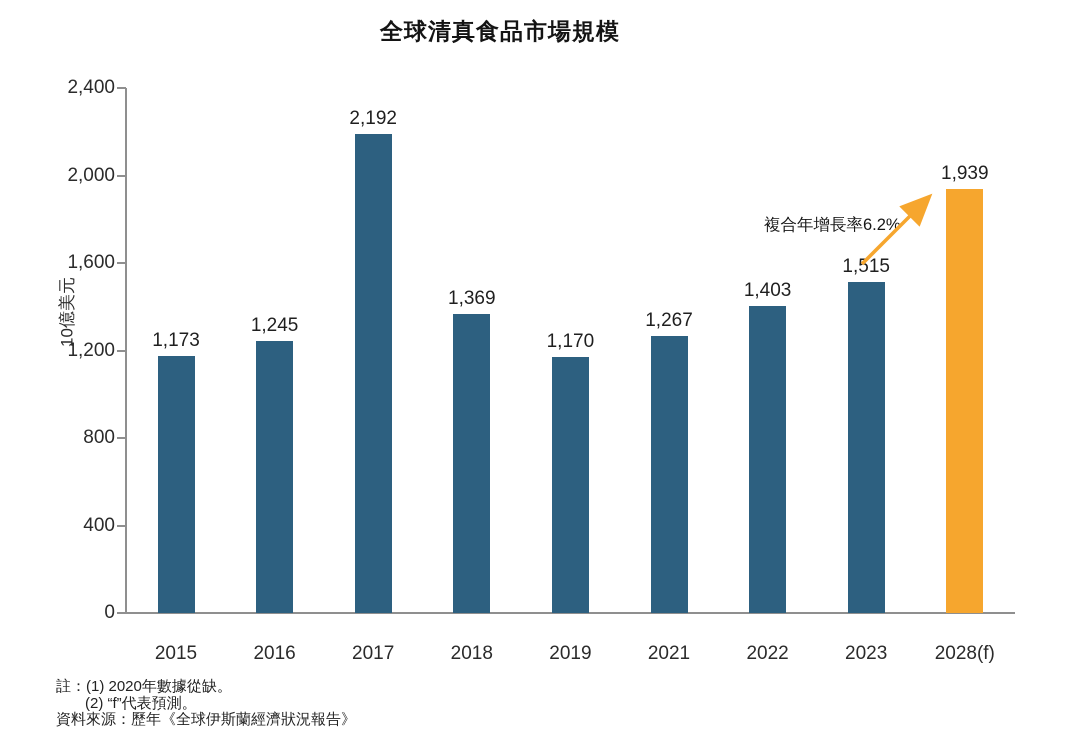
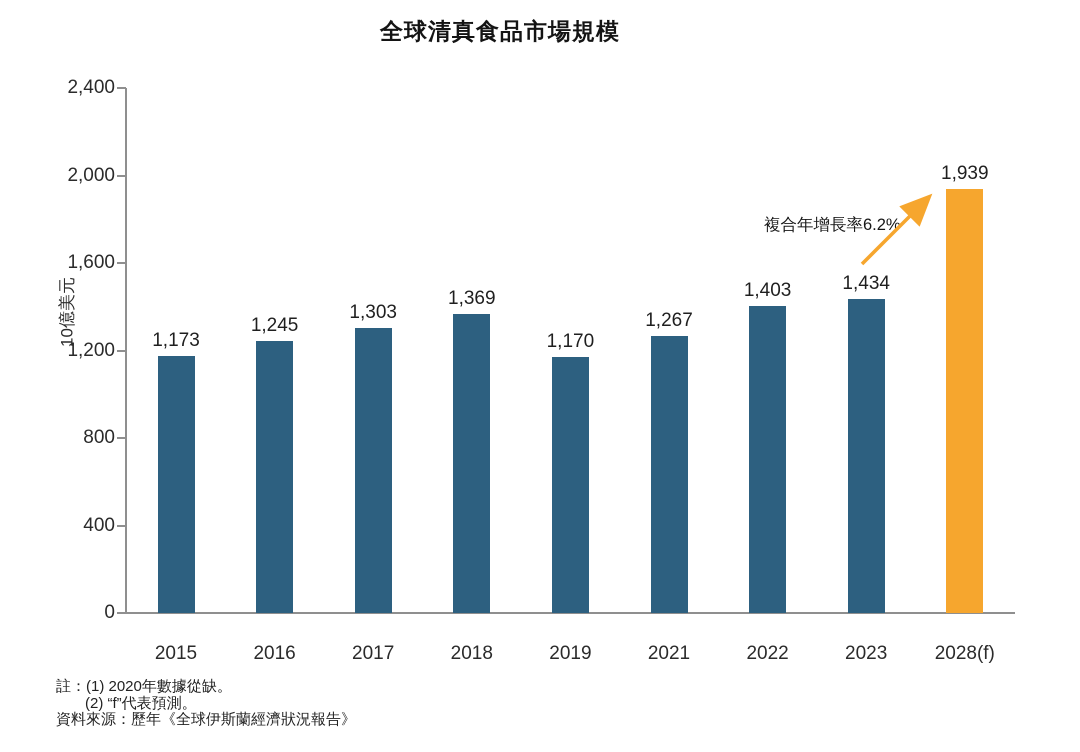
2017: 2,192 -> 1,303
2023: 1,515 -> 1,434
